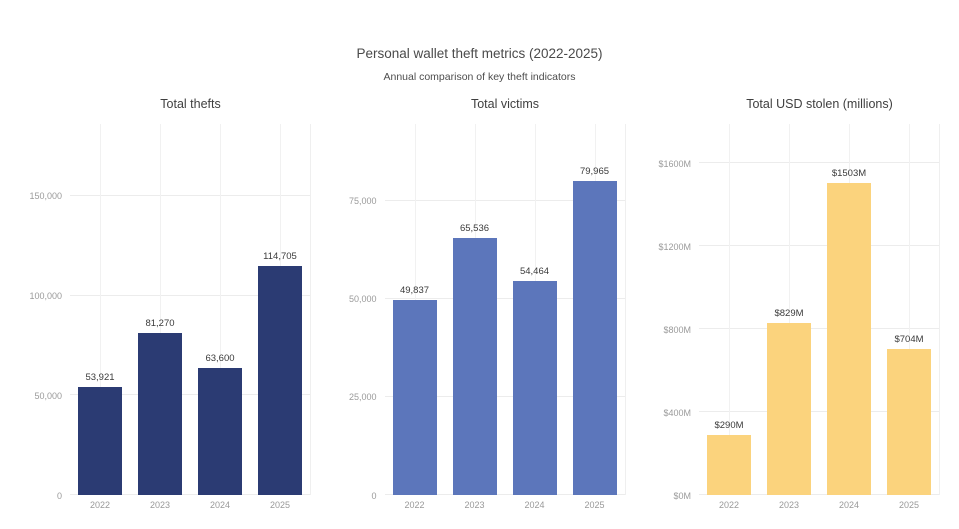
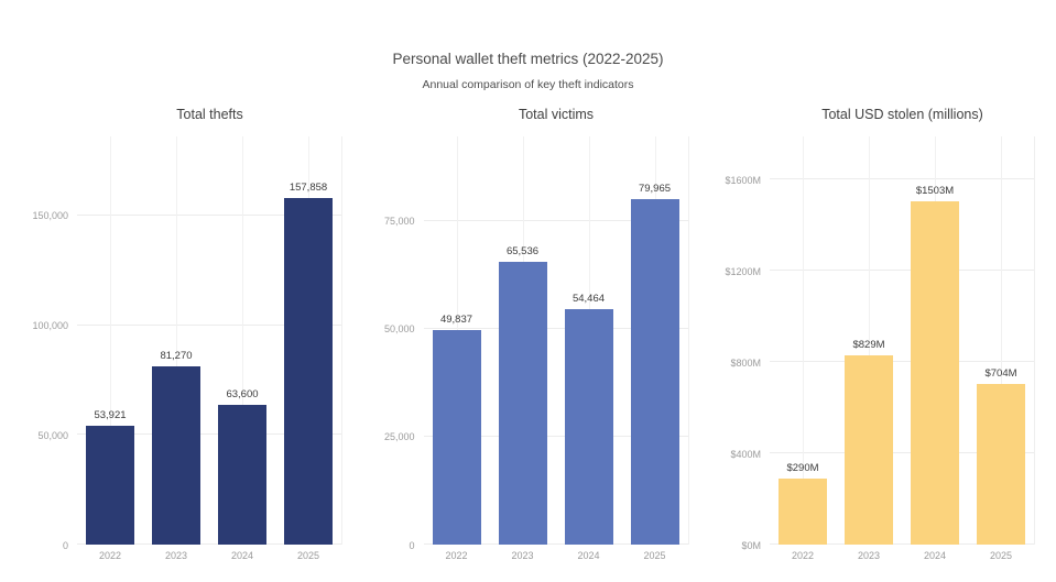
Total thefts/2025: 114,705 -> 157,858
